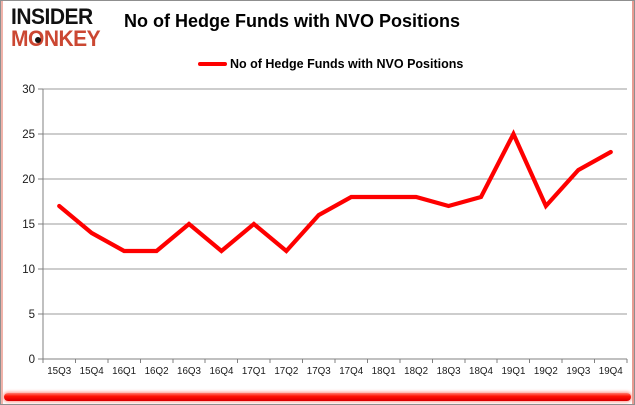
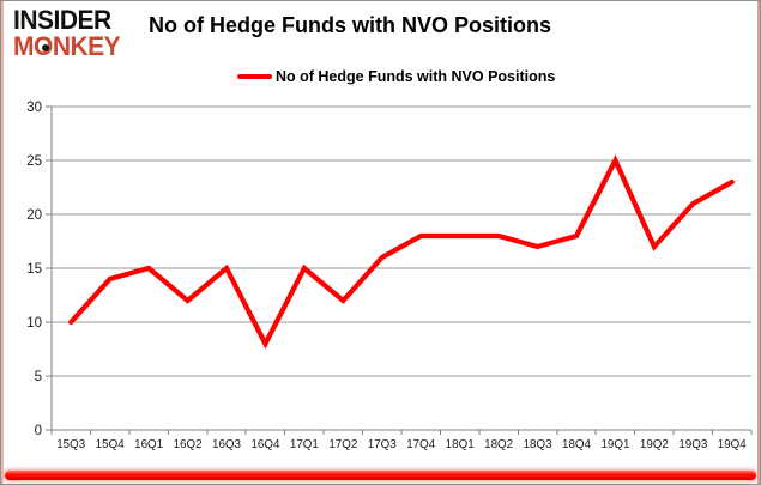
15Q3: 17 -> 10
16Q1: 12 -> 15
16Q4: 12 -> 8
